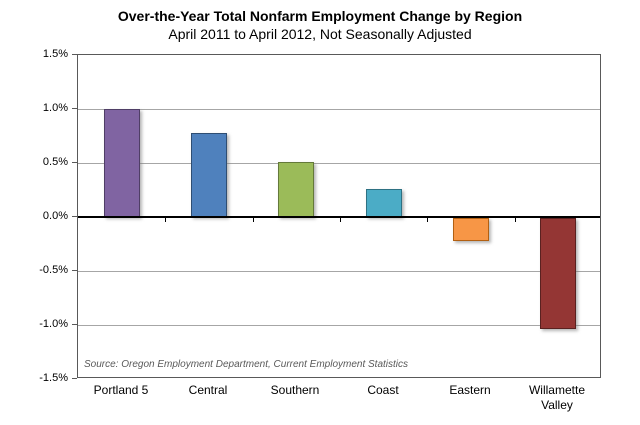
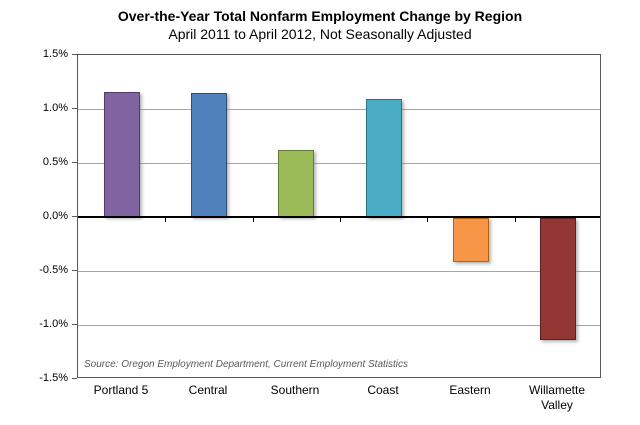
Portland 5: 1.00% -> 1.16%
Central: 0.78% -> 1.15%
Southern: 0.51% -> 0.62%
Coast: 0.26% -> 1.09%
Eastern: -0.21% -> -0.41%
Willamette Valley: -1.03% -> -1.13%
